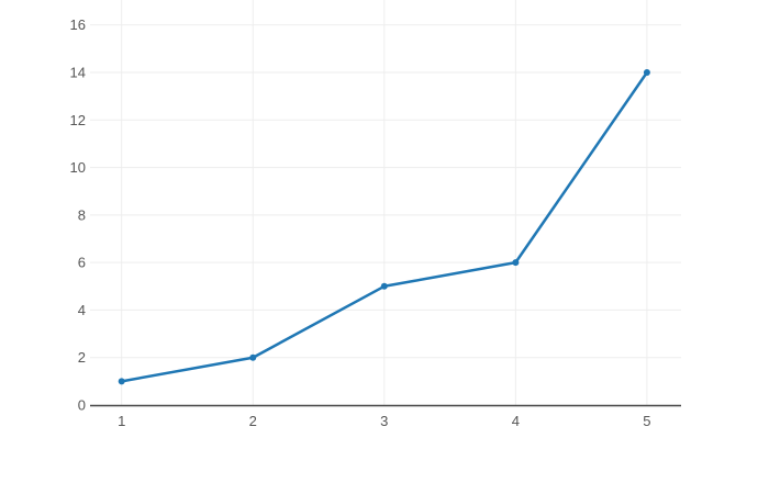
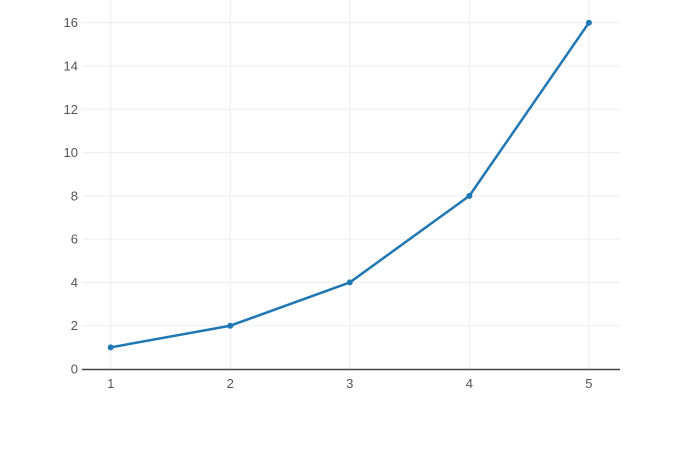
3: 5 -> 4
4: 6 -> 8
5: 14 -> 16
